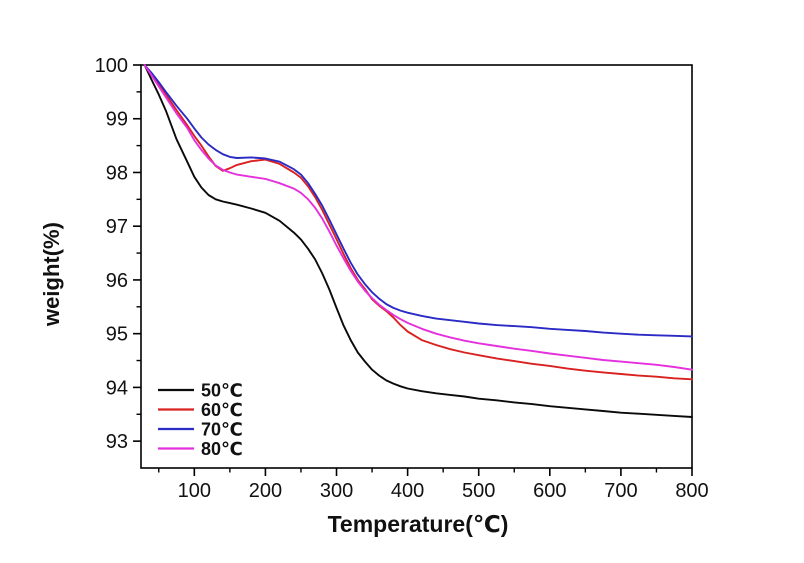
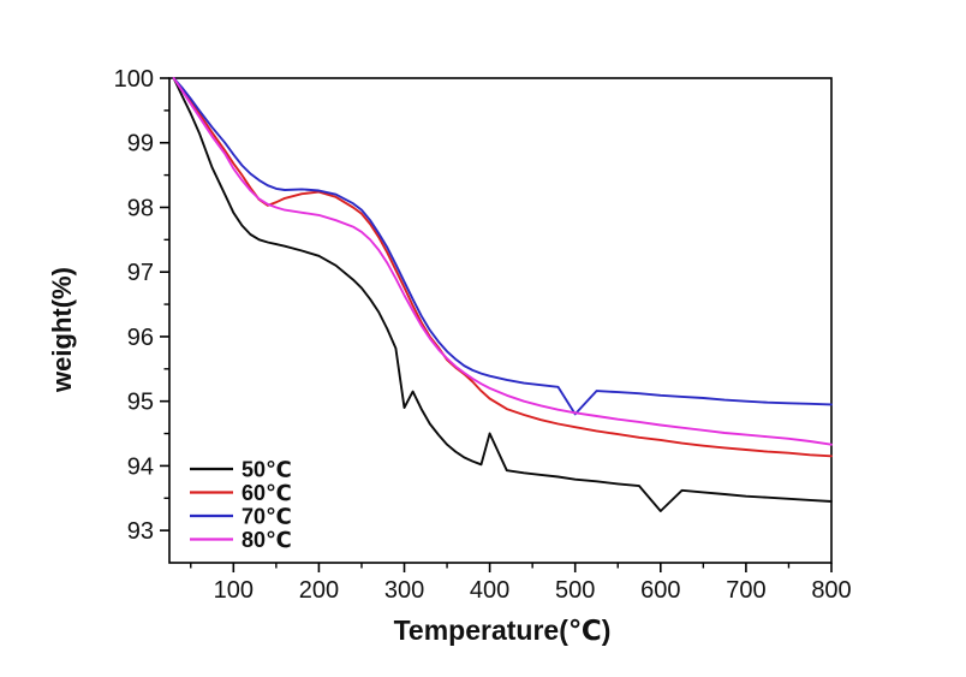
50℃/300: 95.5 -> 94.9
50℃/400: 94.0 -> 94.5
70℃/500: 95.2 -> 94.8
50℃/600: 93.7 -> 93.3
